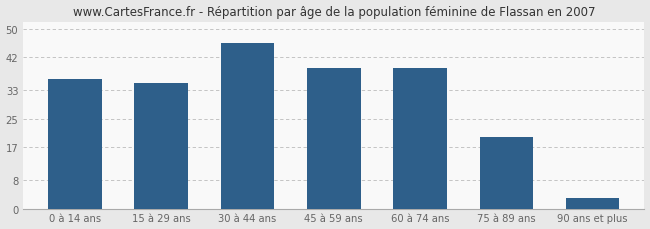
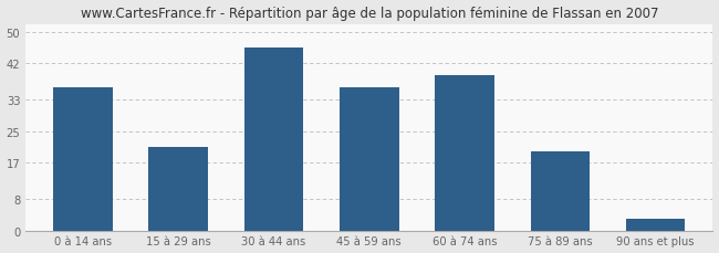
15 à 29 ans: 35 -> 21
45 à 59 ans: 39 -> 36
